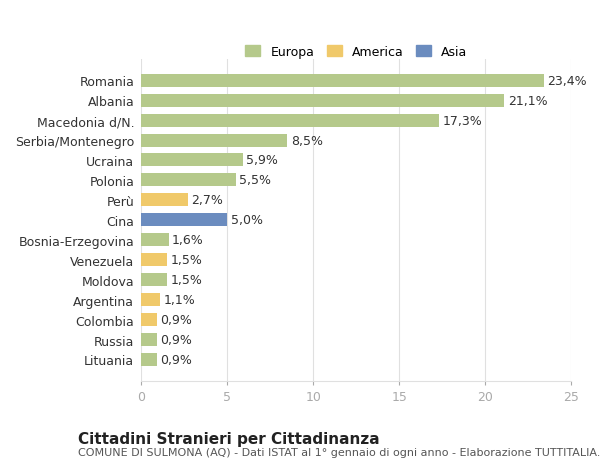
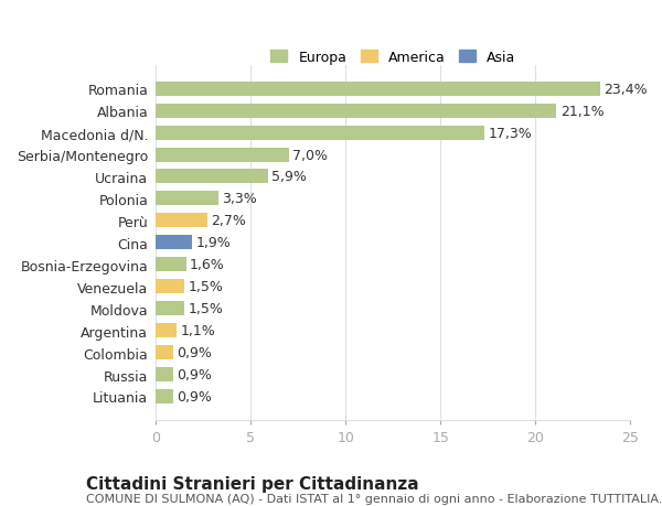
Serbia/Montenegro: 8,5% -> 7,0%
Polonia: 5,5% -> 3,3%
Cina: 5,0% -> 1,9%
